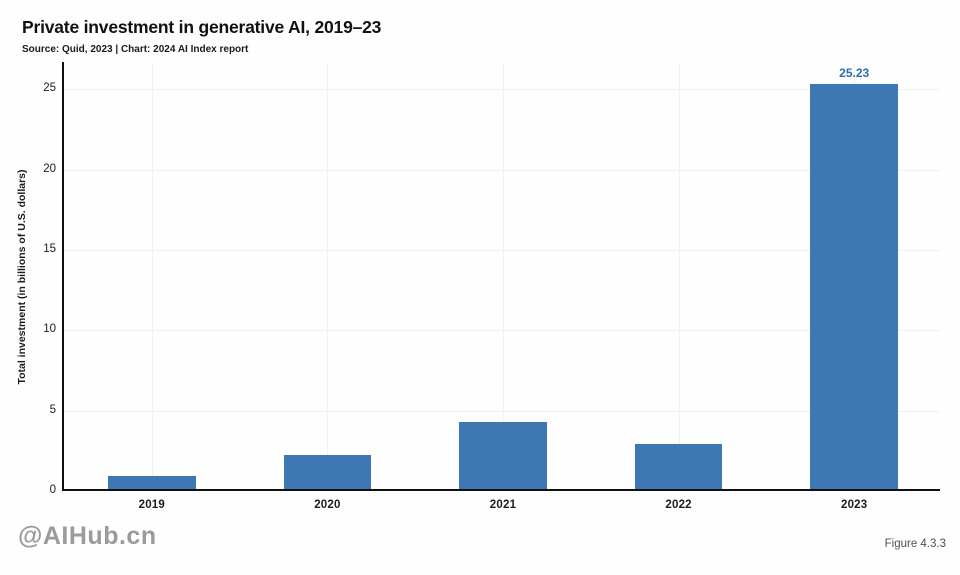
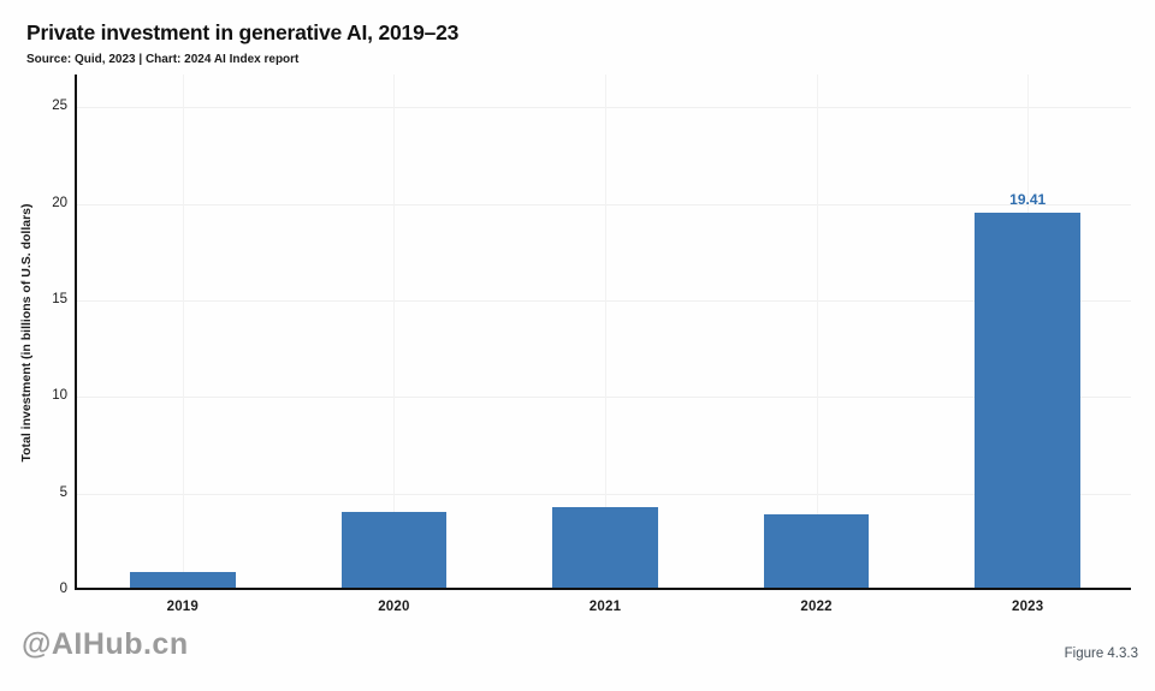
2020: 2.1 -> 3.9
2022: 2.8 -> 3.8
2023: 25.23 -> 19.41
